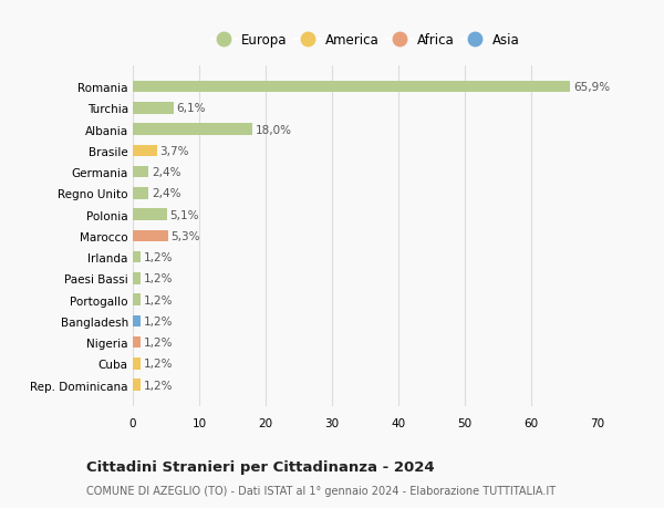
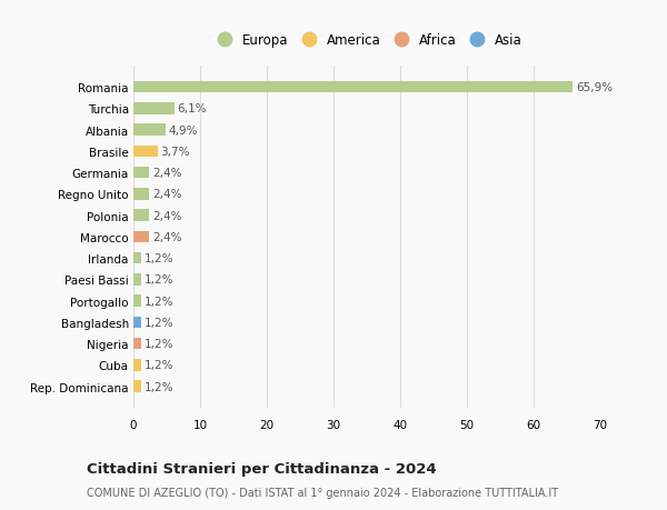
Albania: 18,0% -> 4,9%
Polonia: 5,1% -> 2,4%
Marocco: 5,3% -> 2,4%
